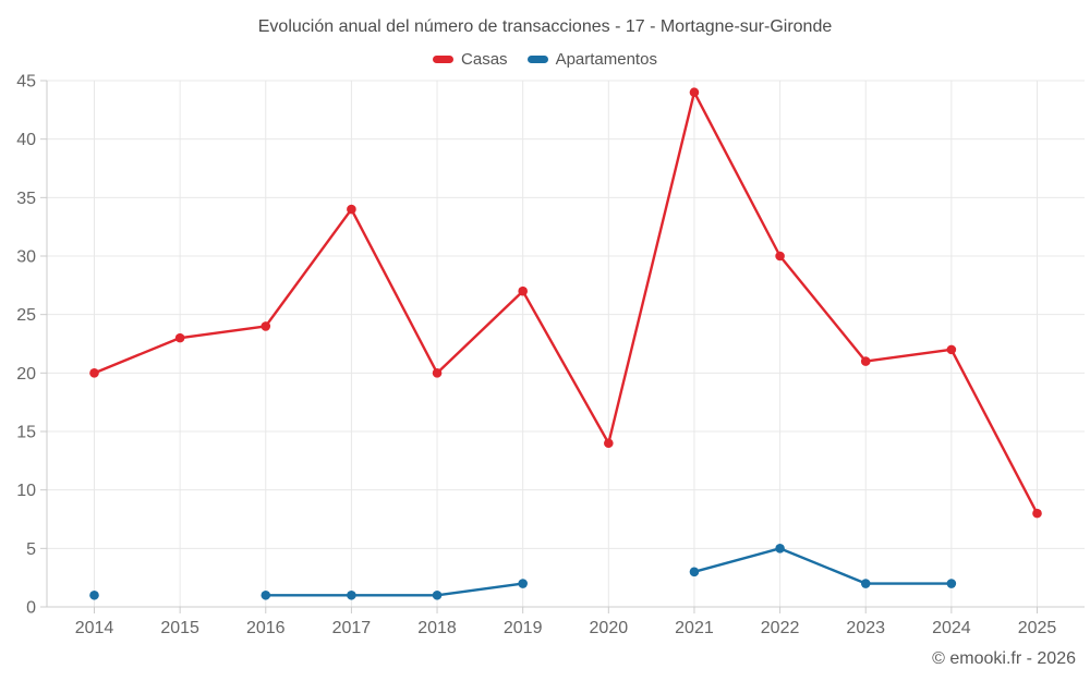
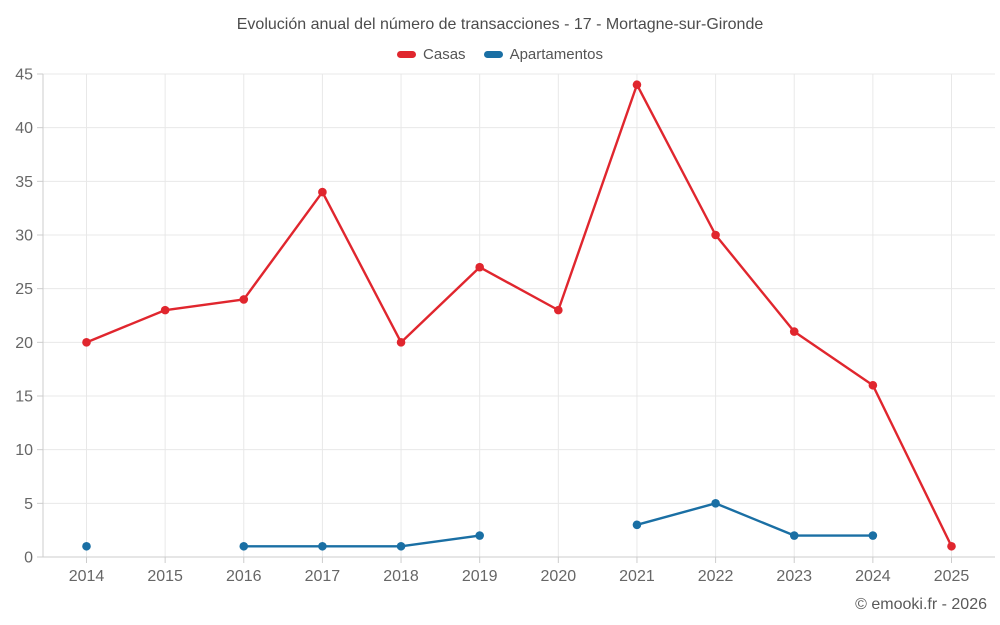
Casas/2020: 14 -> 23
Casas/2024: 22 -> 16
Casas/2025: 8 -> 1
